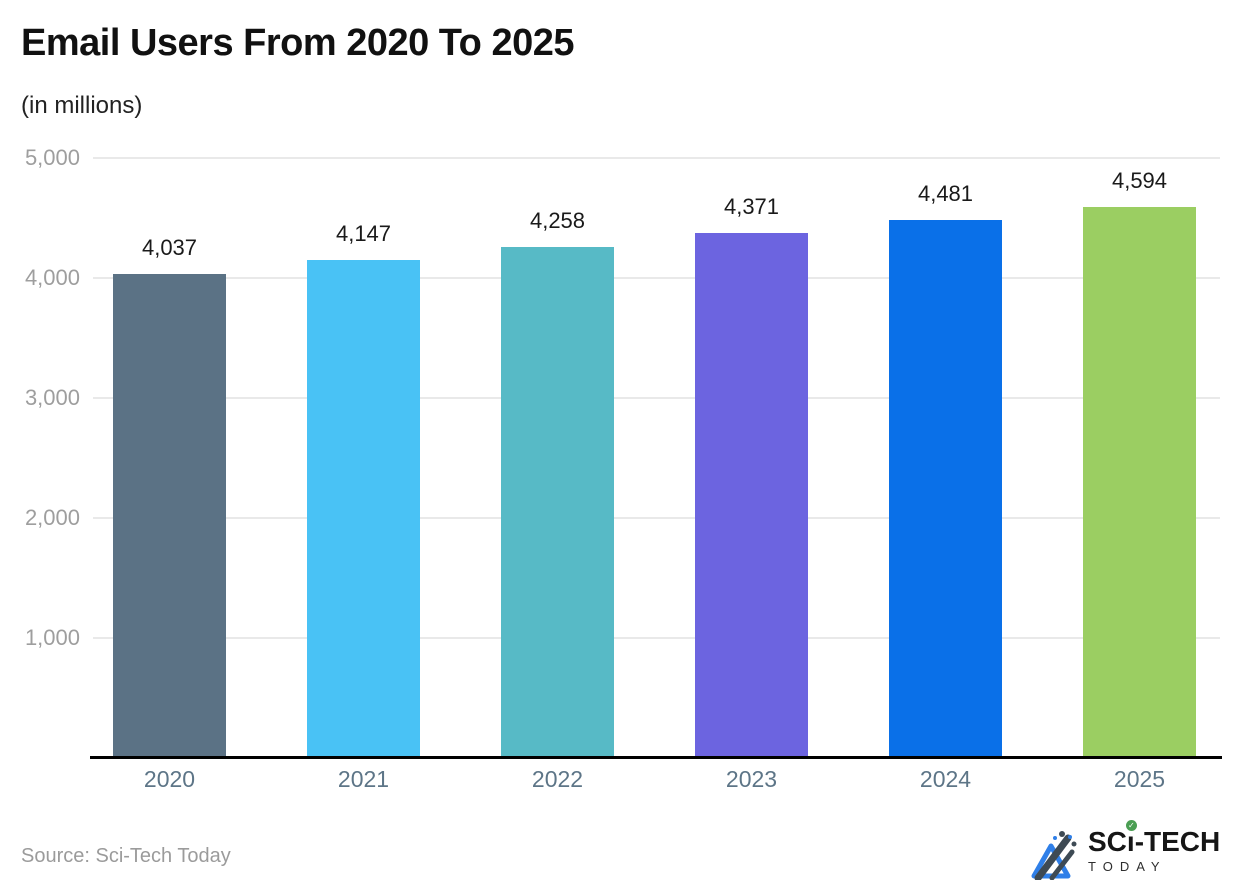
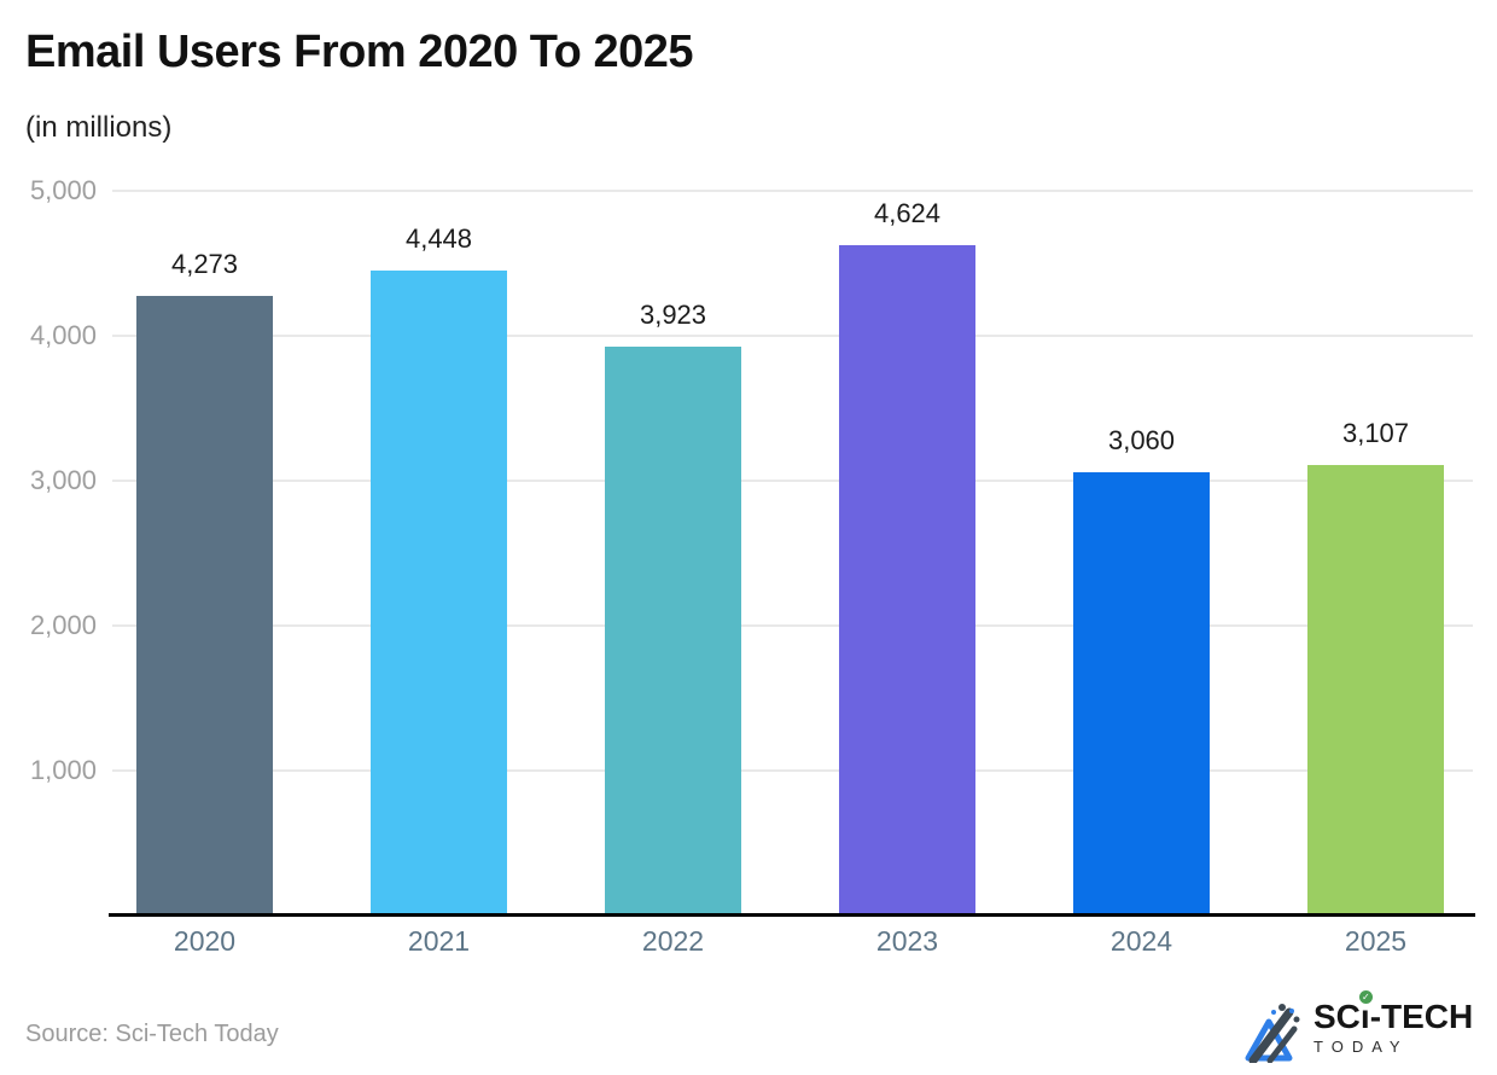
2020: 4,037 -> 4,273
2021: 4,147 -> 4,448
2022: 4,258 -> 3,923
2023: 4,371 -> 4,624
2024: 4,481 -> 3,060
2025: 4,594 -> 3,107
